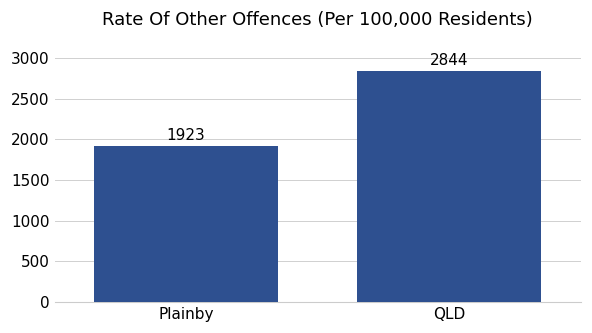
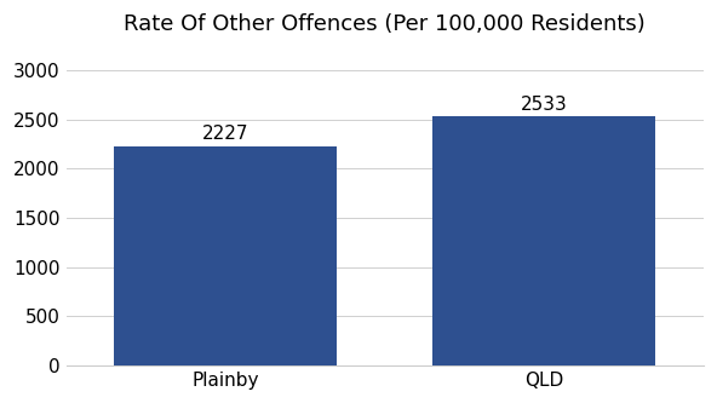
Plainby: 1923 -> 2227
QLD: 2844 -> 2533
